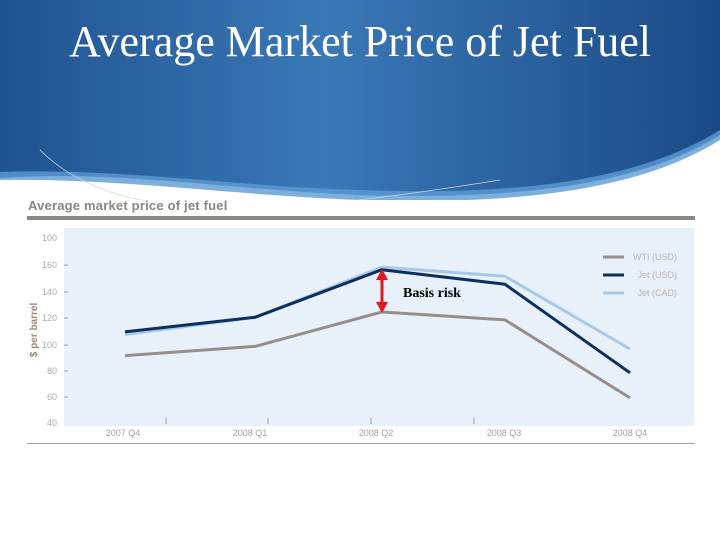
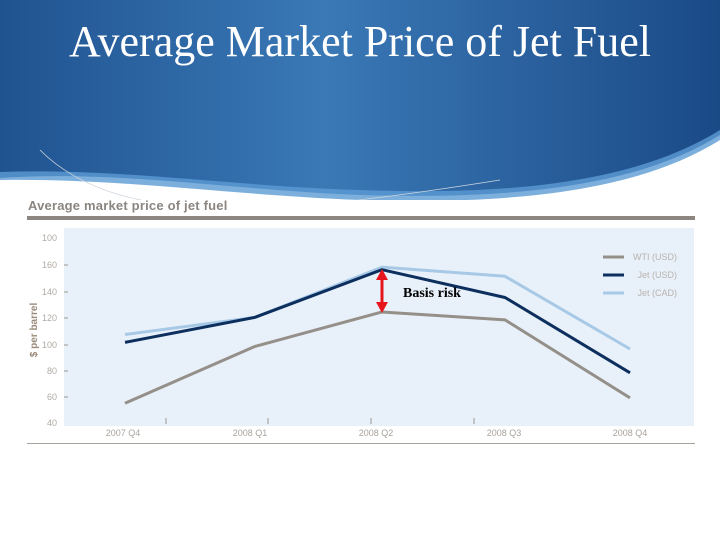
WTI (USD)/2007 Q4: 91 -> 55
Jet (USD)/2007 Q4: 109 -> 101
Jet (USD)/2008 Q3: 145 -> 135
